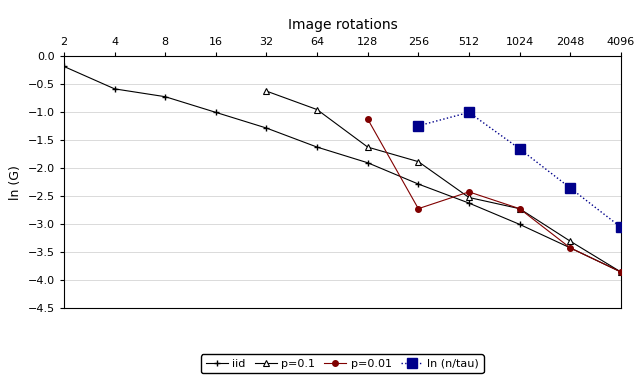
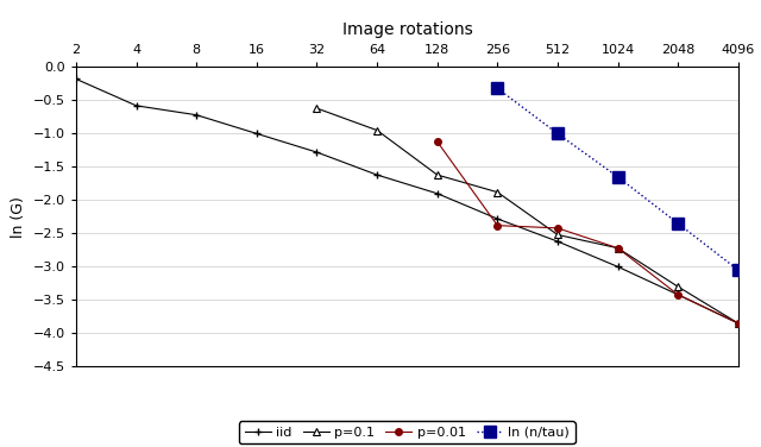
p=0.01/256: -2.72 -> -2.38
ln (n/tau)/256: -1.24 -> -0.32
